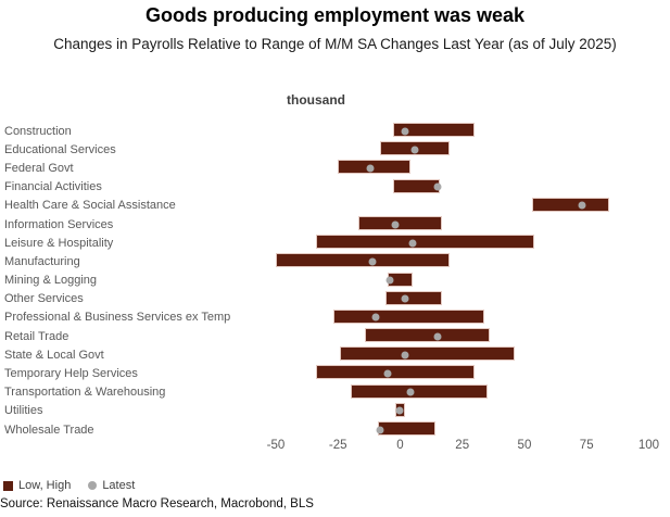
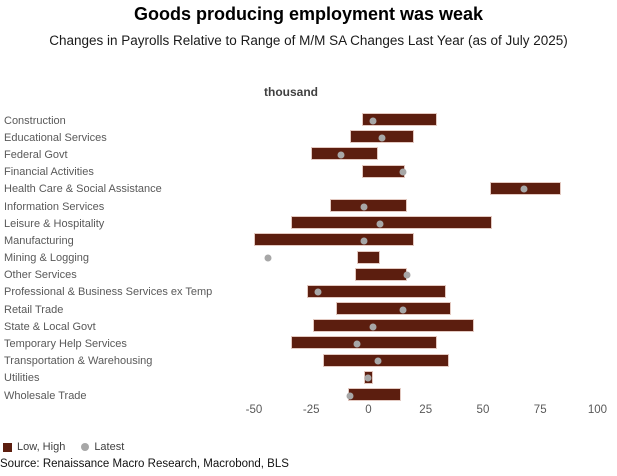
Latest/Health Care & Social Assistance: 73 -> 68
Latest/Manufacturing: -11 -> -2
Latest/Mining & Logging: -4 -> -44
Latest/Other Services: 2 -> 17
Latest/Professional & Business Services ex Temp: -10 -> -22
